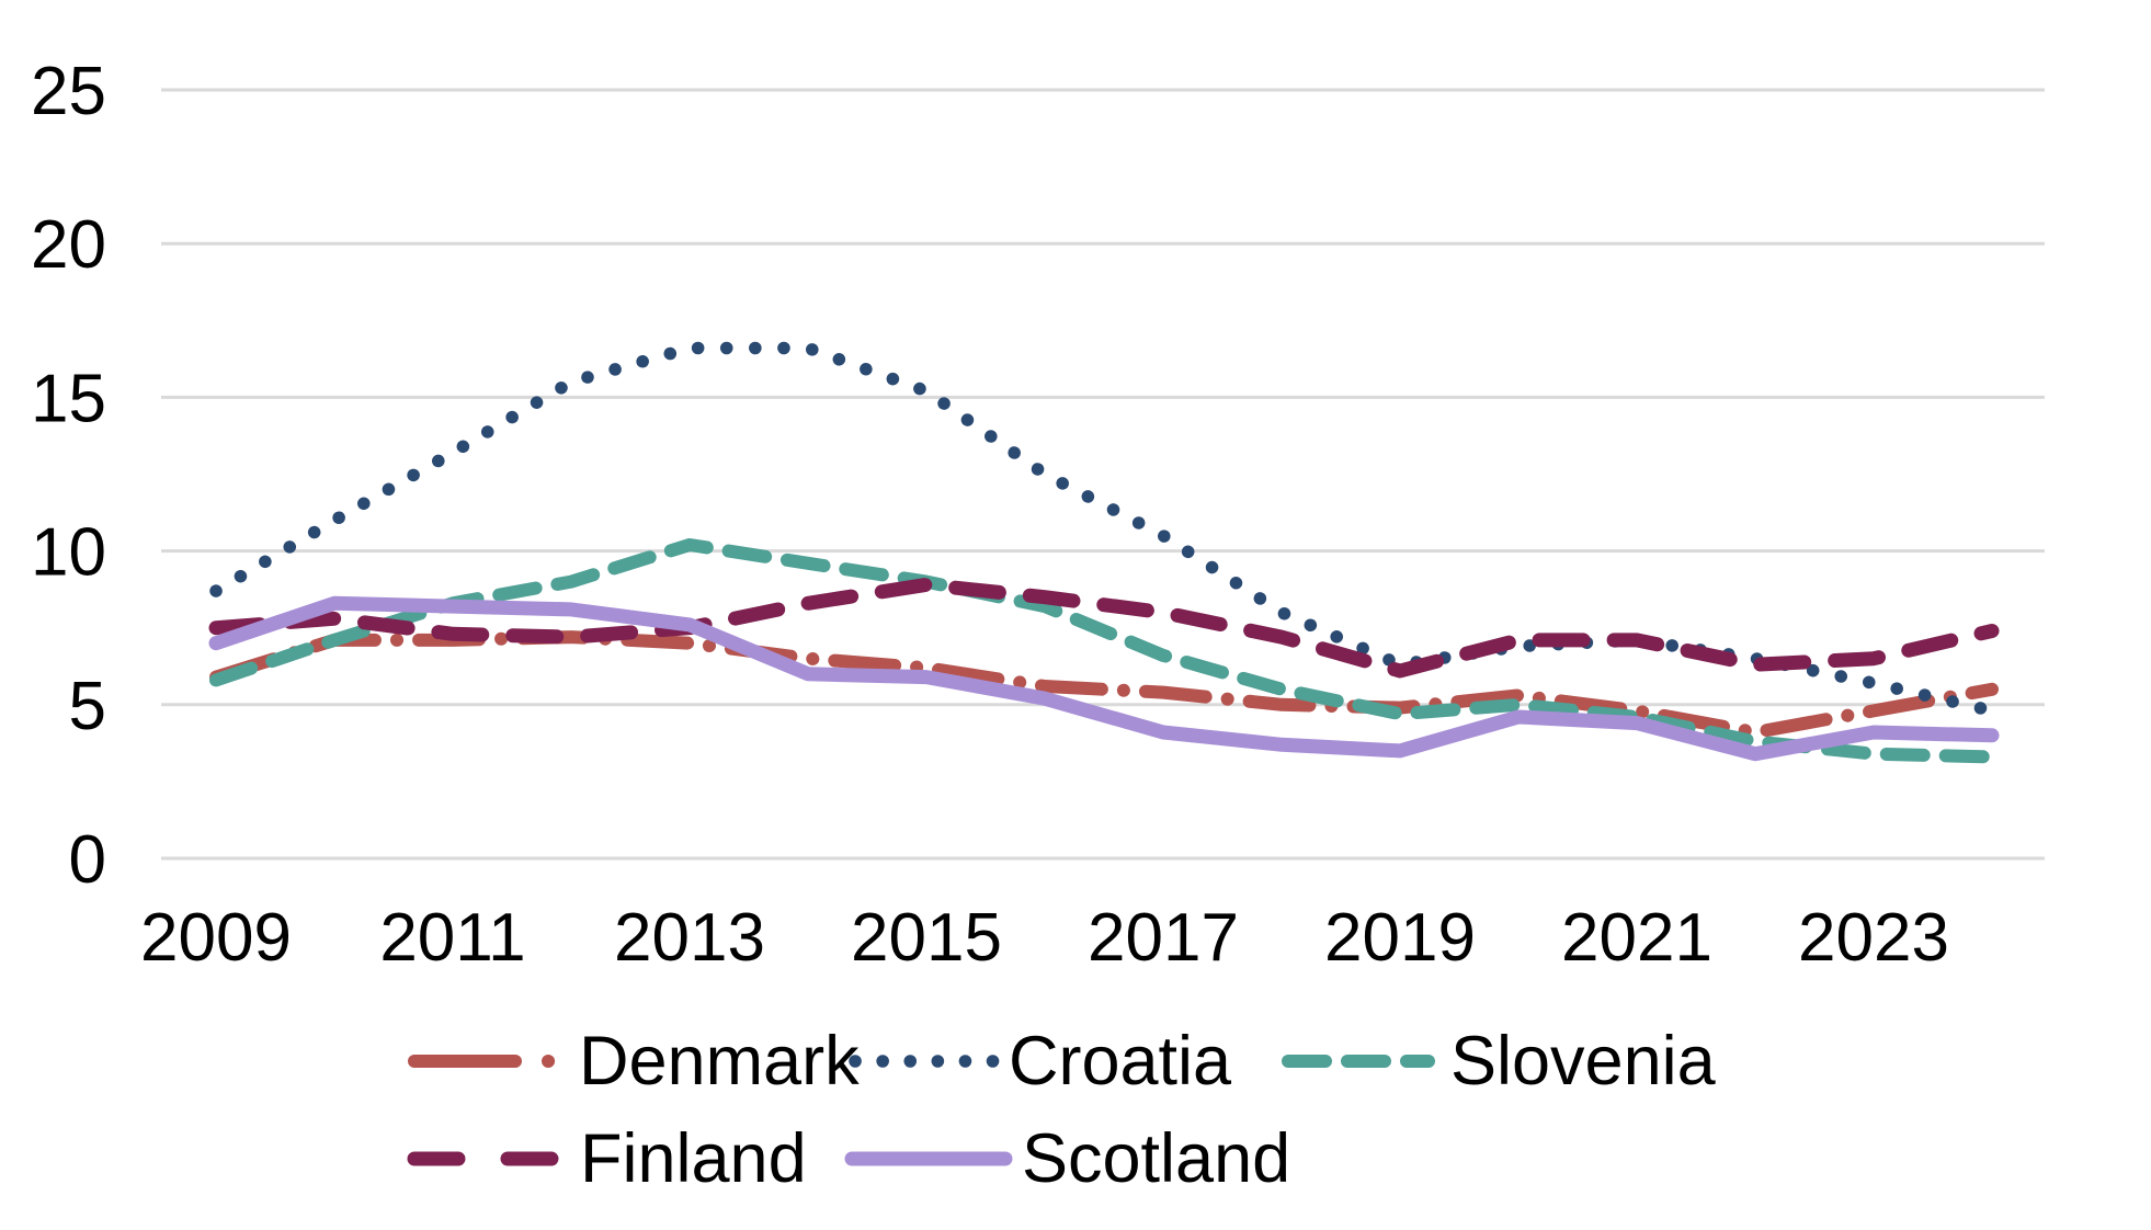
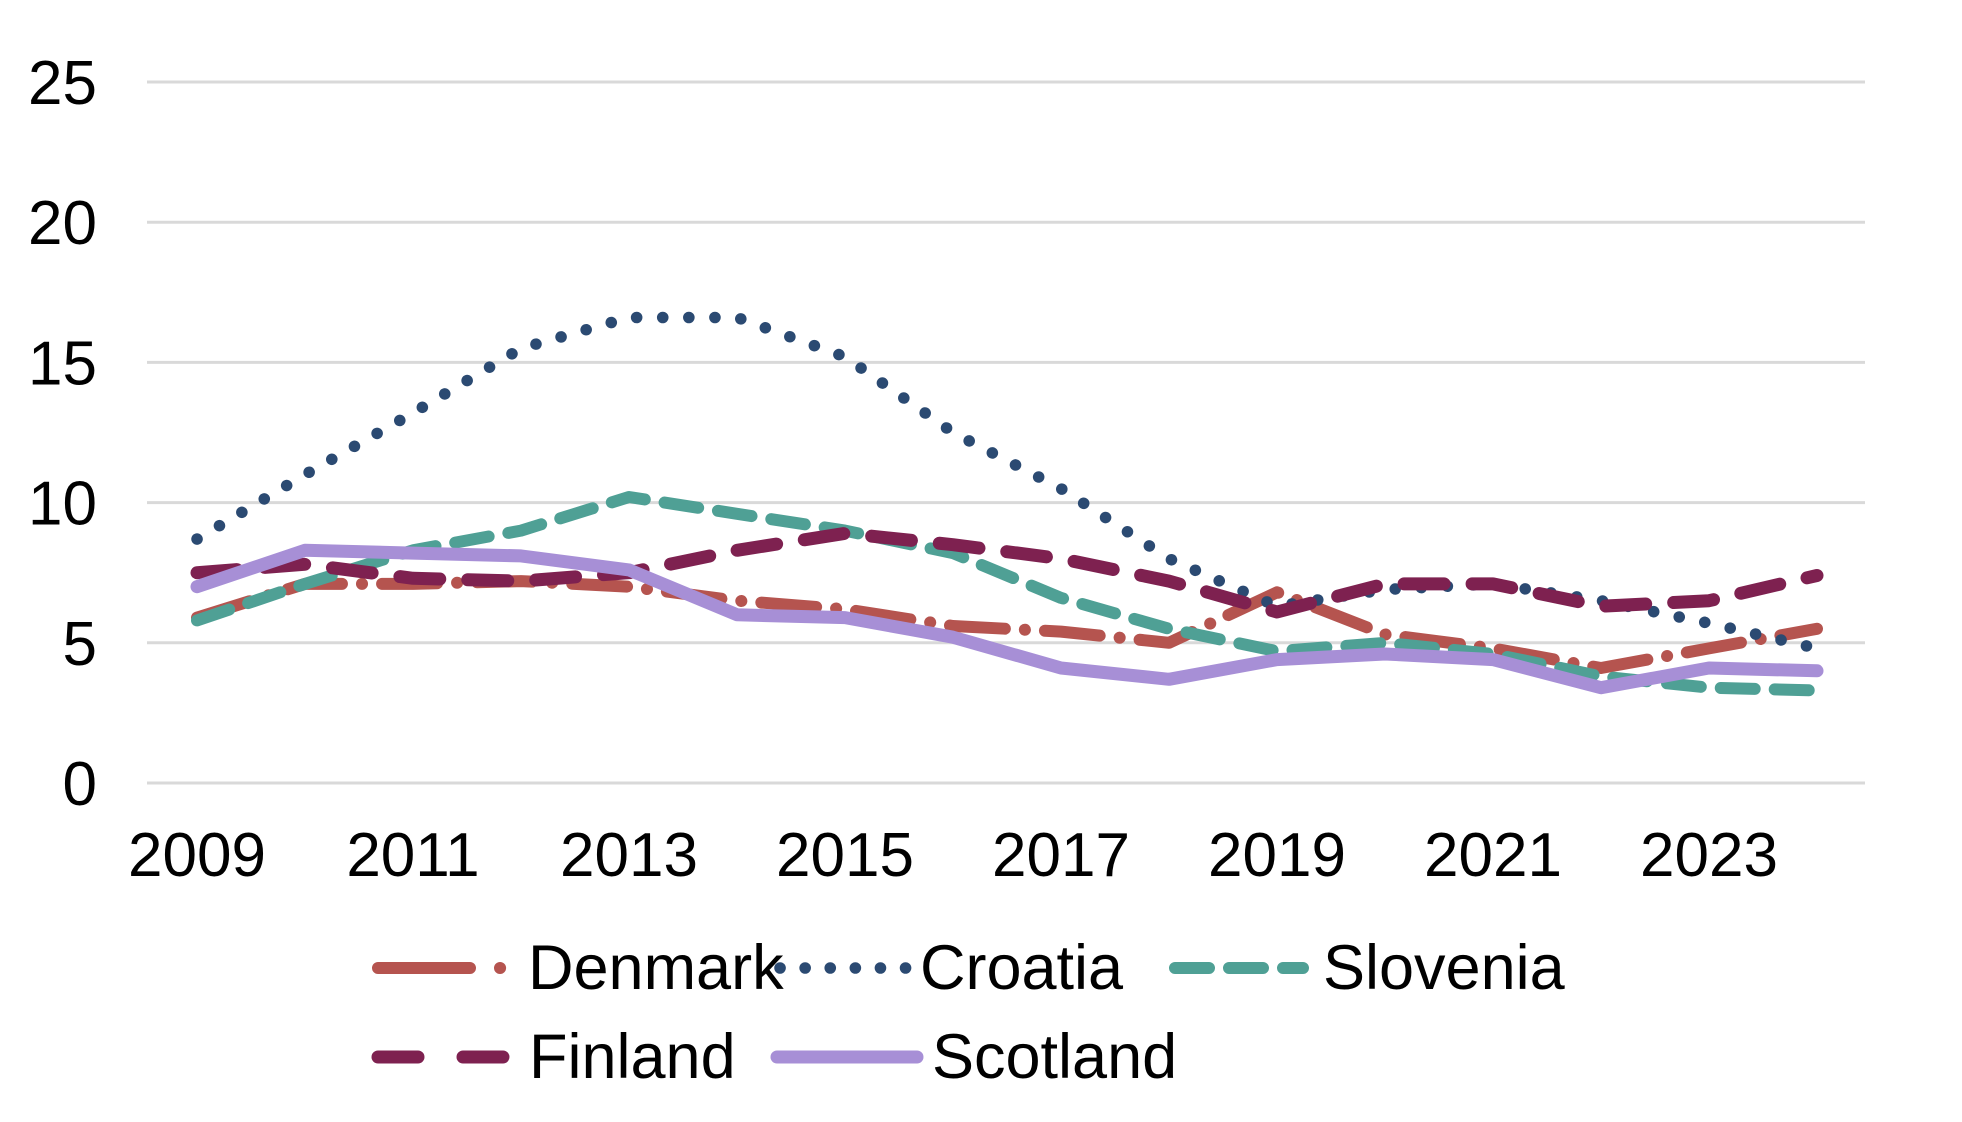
Denmark/2019: 4.9 -> 6.8
Scotland/2019: 3.5 -> 4.4
